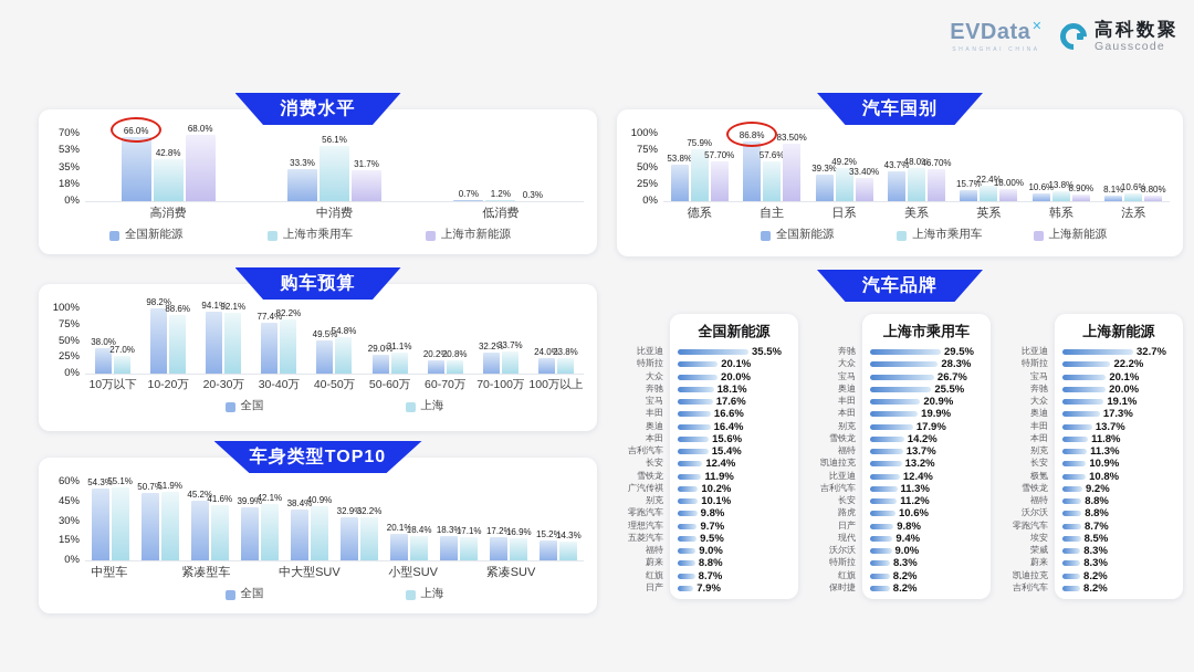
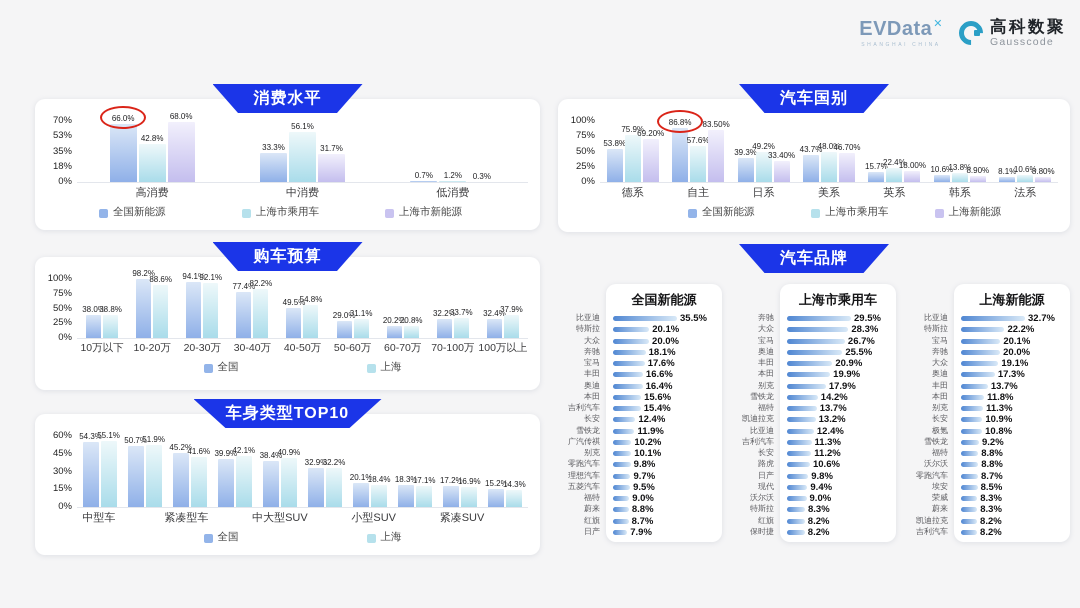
购车预算/上海/10万以下: 27.0% -> 38.8%
购车预算/全国/100万以上: 24.0% -> 32.4%
购车预算/上海/100万以上: 23.8% -> 37.9%
汽车国别/上海新能源/德系: 57.70% -> 69.20%
